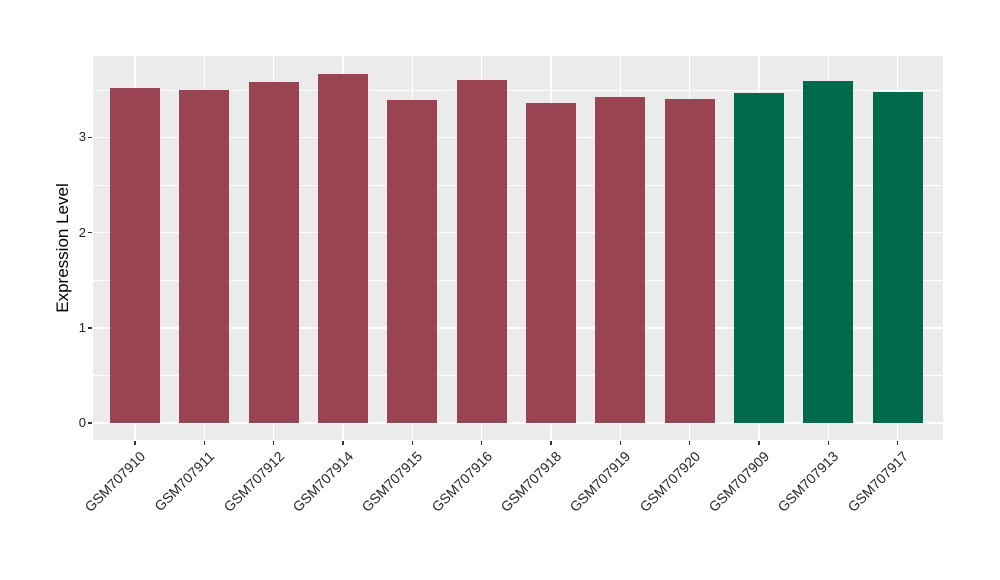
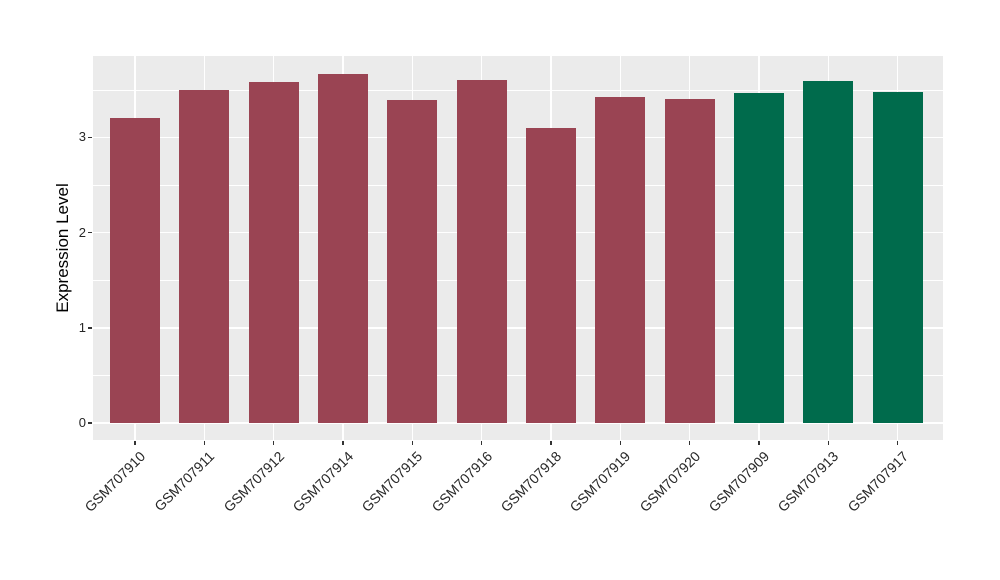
GSM707910: 3.5 -> 3.2
GSM707918: 3.4 -> 3.1
